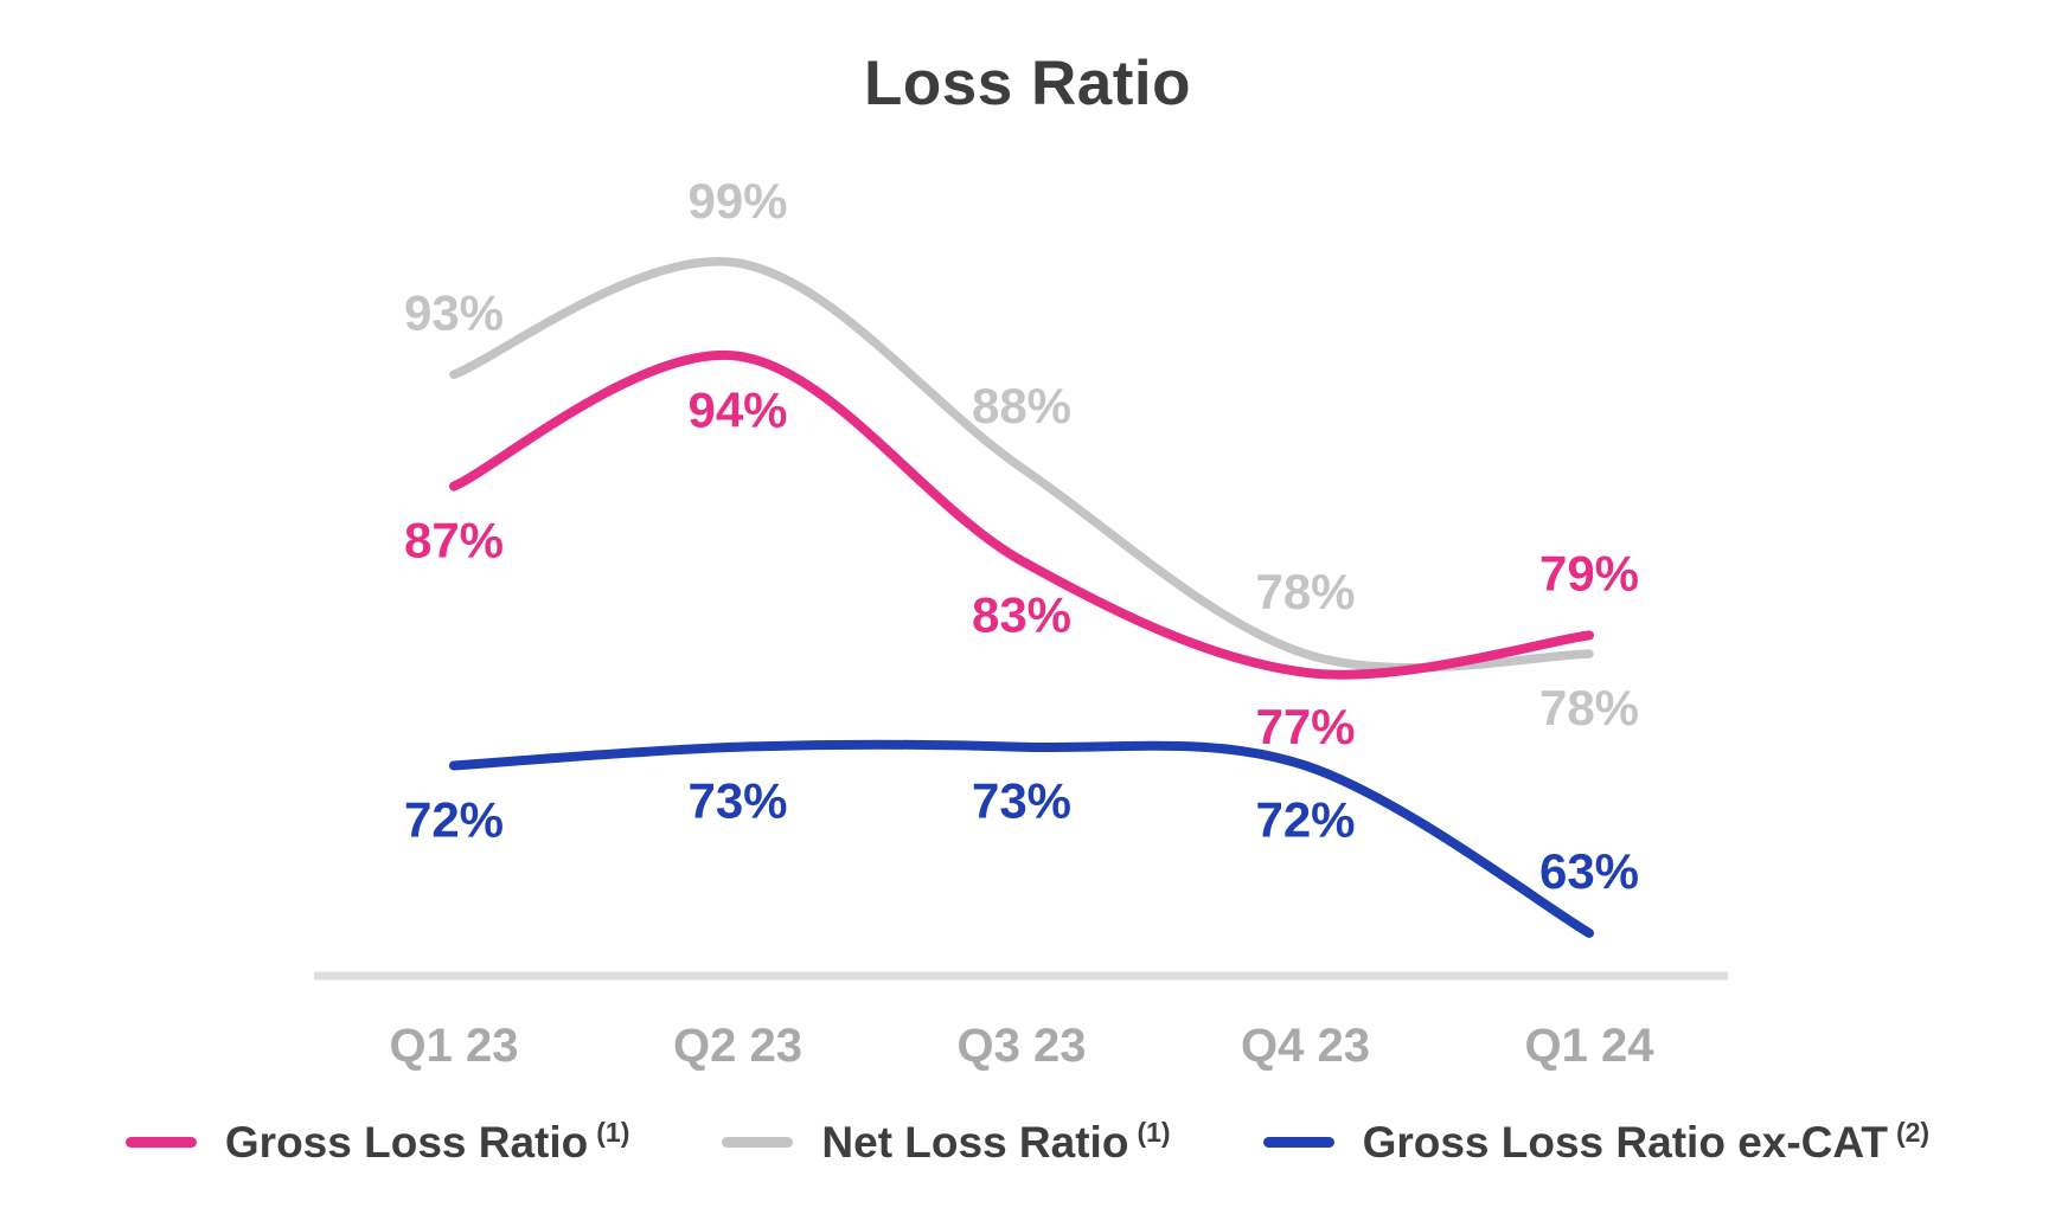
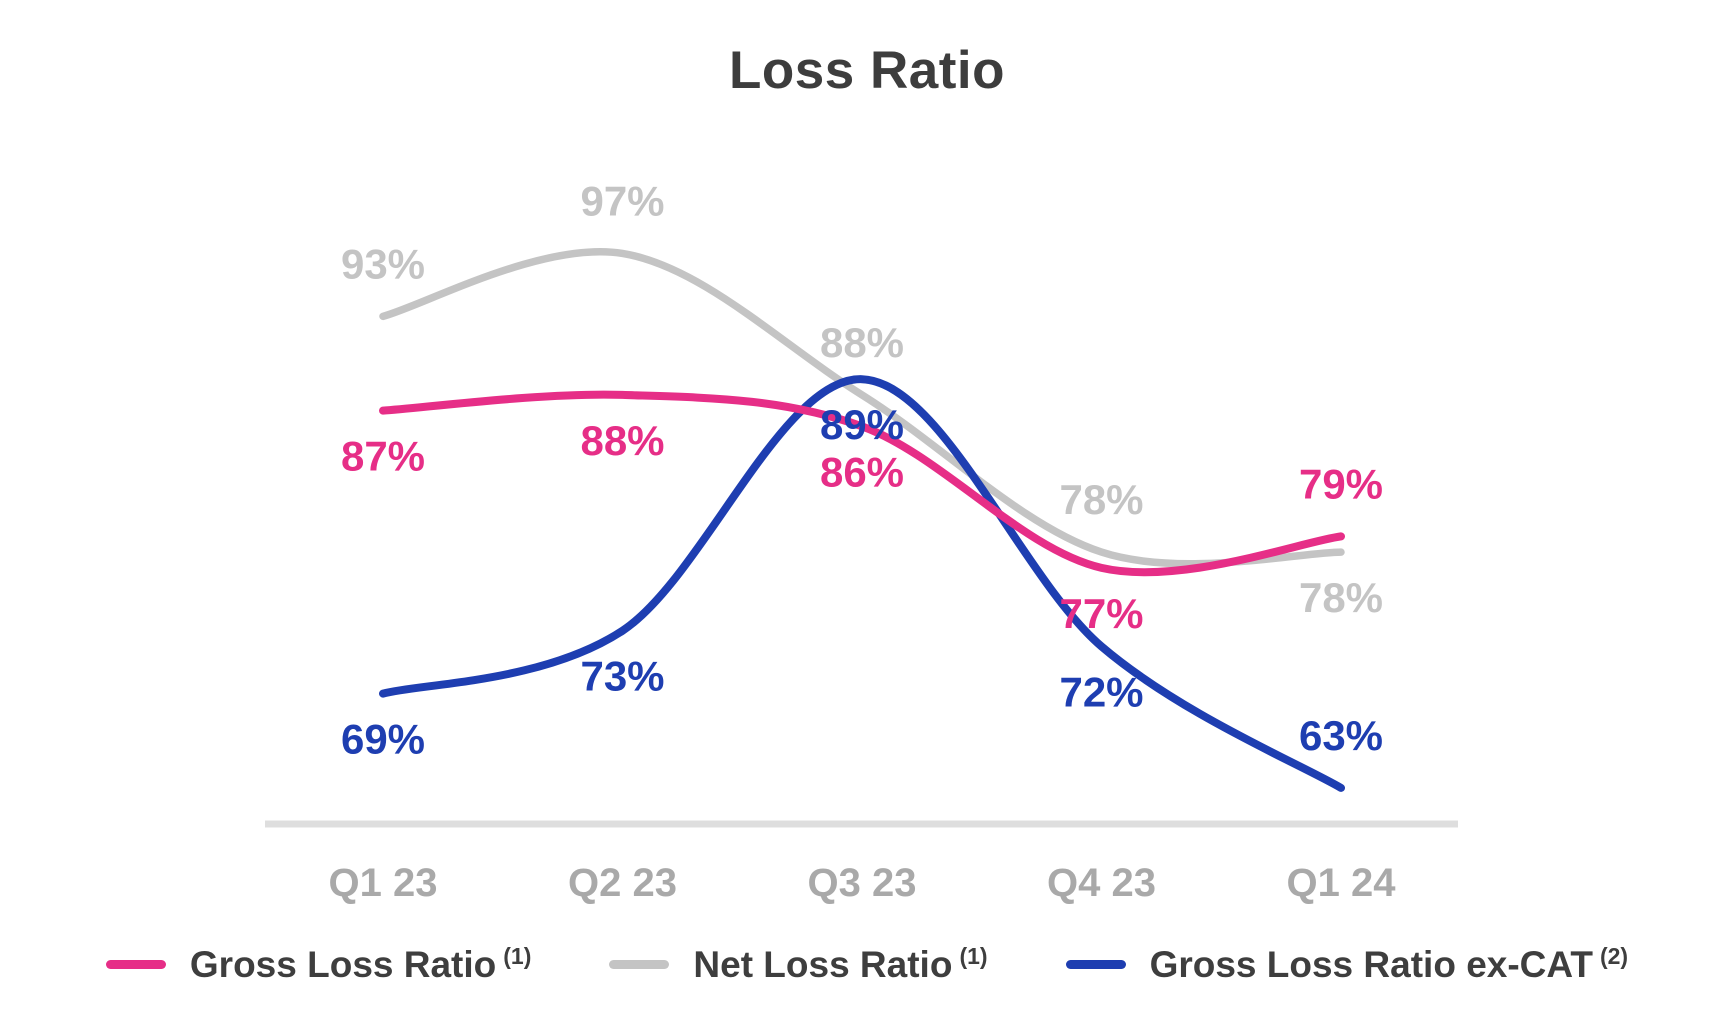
Gross Loss Ratio ex-CAT/Q1 23: 72% -> 69%
Gross Loss Ratio/Q2 23: 94% -> 88%
Net Loss Ratio/Q2 23: 99% -> 97%
Gross Loss Ratio/Q3 23: 83% -> 86%
Gross Loss Ratio ex-CAT/Q3 23: 73% -> 89%
